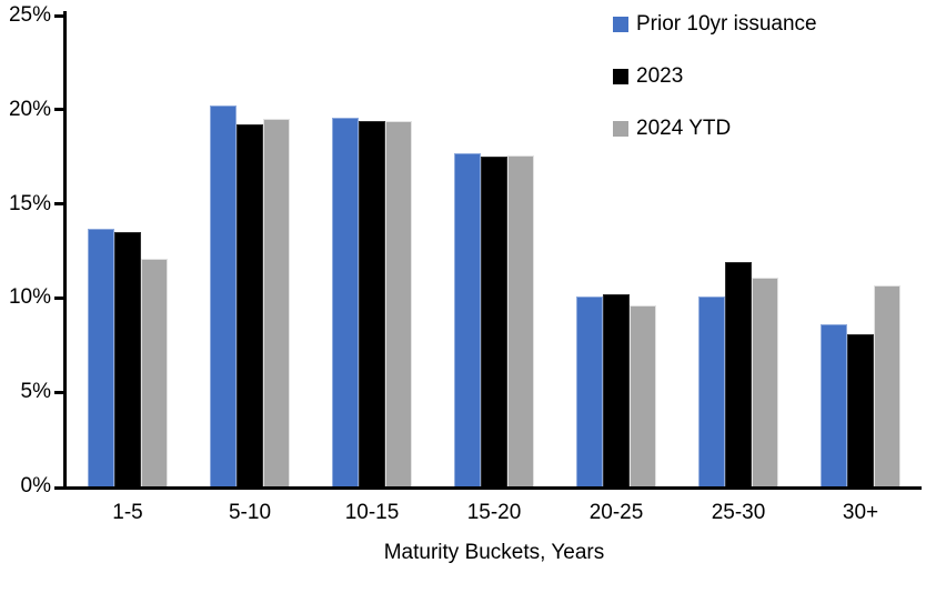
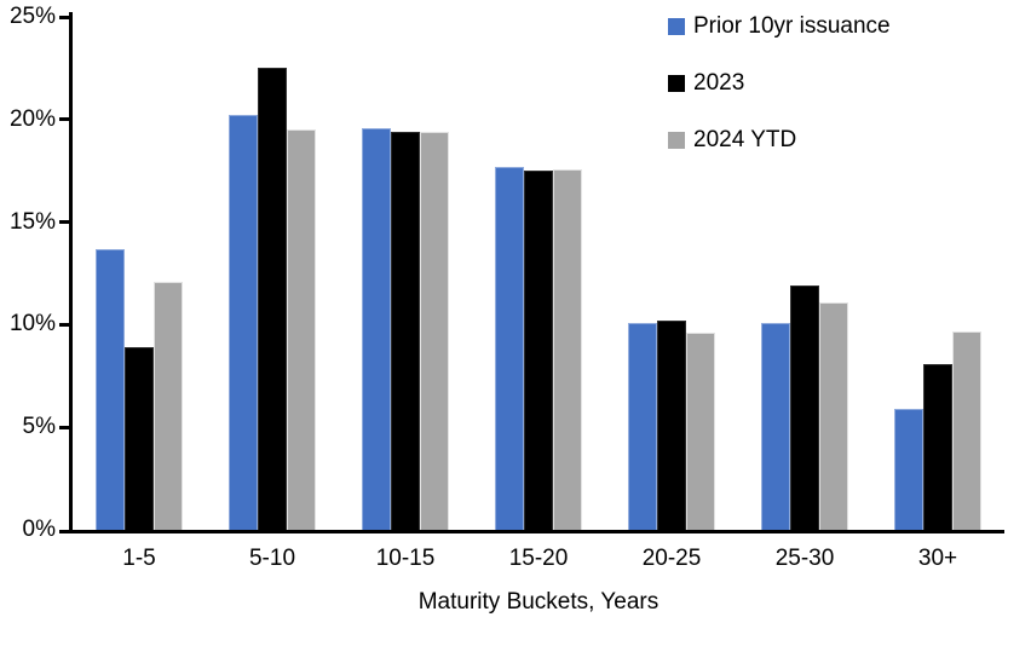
2023/1-5: 13.5% -> 8.9%
2023/5-10: 19.2% -> 22.5%
Prior 10yr issuance/30+: 8.6% -> 5.9%
2024 YTD/30+: 10.7% -> 9.7%
